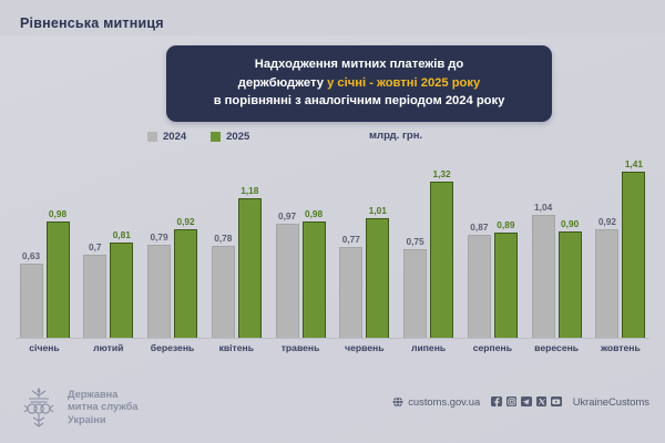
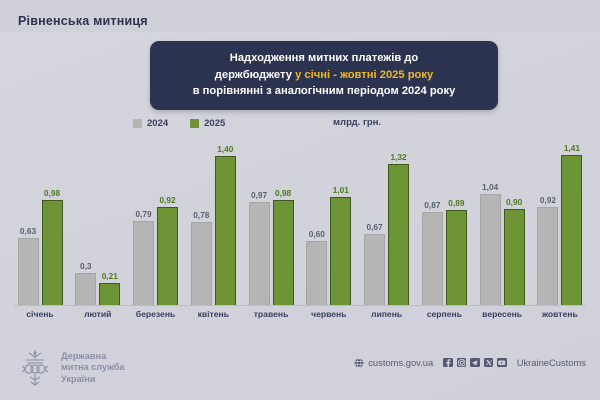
2024/лютий: 0,7 -> 0,3
2025/лютий: 0,81 -> 0,21
2025/квітень: 1,18 -> 1,40
2024/червень: 0,77 -> 0,60
2024/липень: 0,75 -> 0,67
